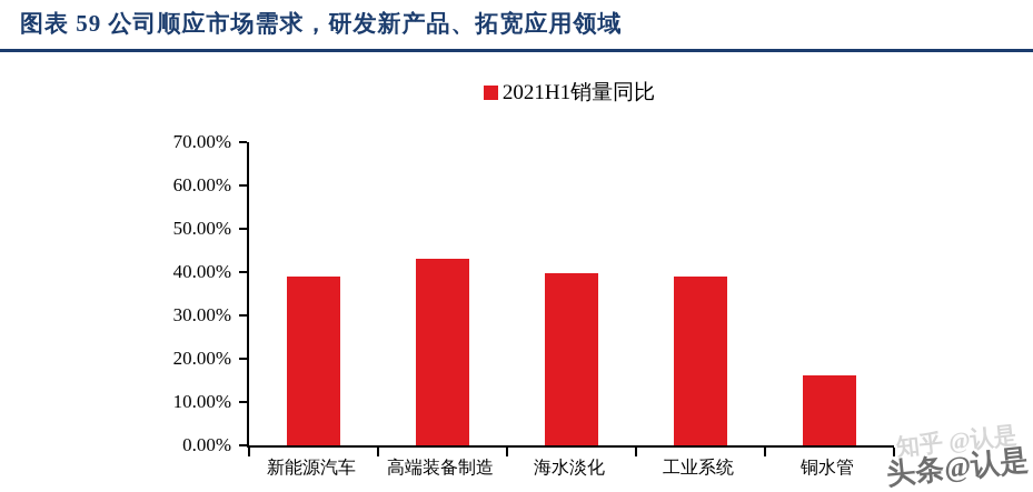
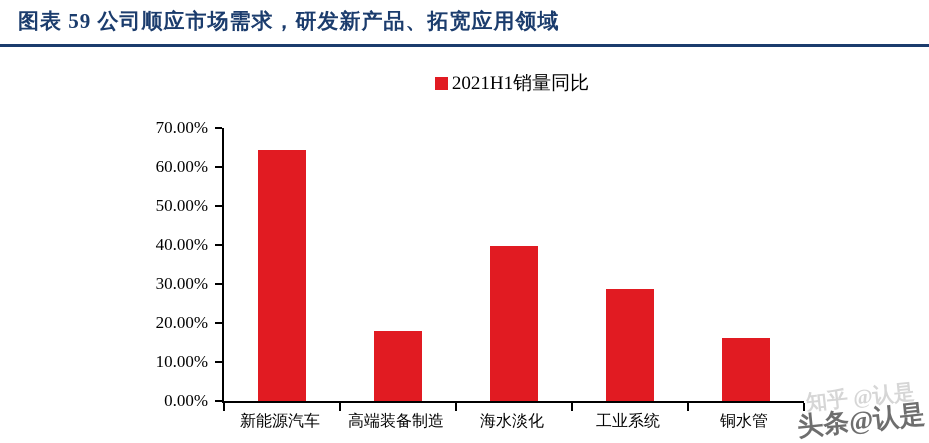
新能源汽车: 39% -> 64%
高端装备制造: 43% -> 18%
工业系统: 39% -> 29%
